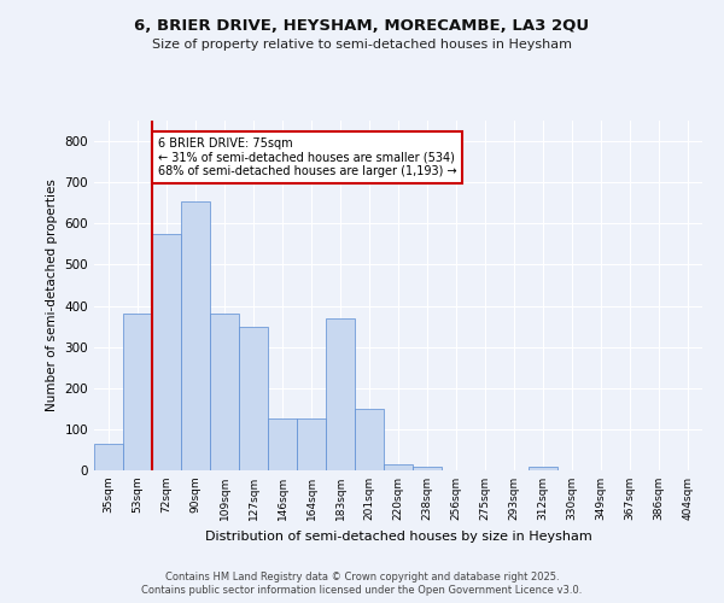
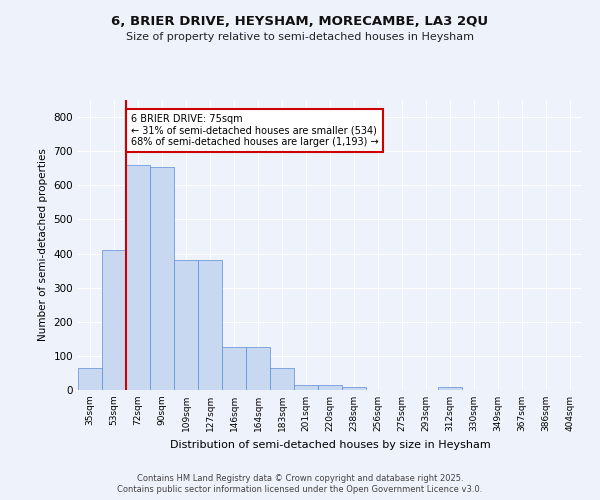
53sqm: 380 -> 410
72sqm: 575 -> 660
127sqm: 350 -> 380
183sqm: 370 -> 65
201sqm: 150 -> 15
